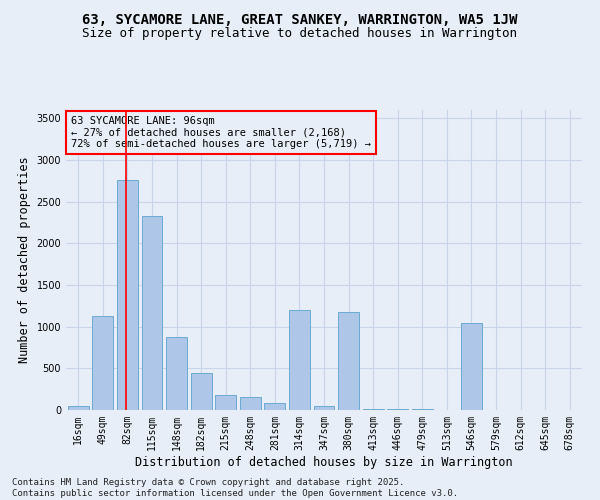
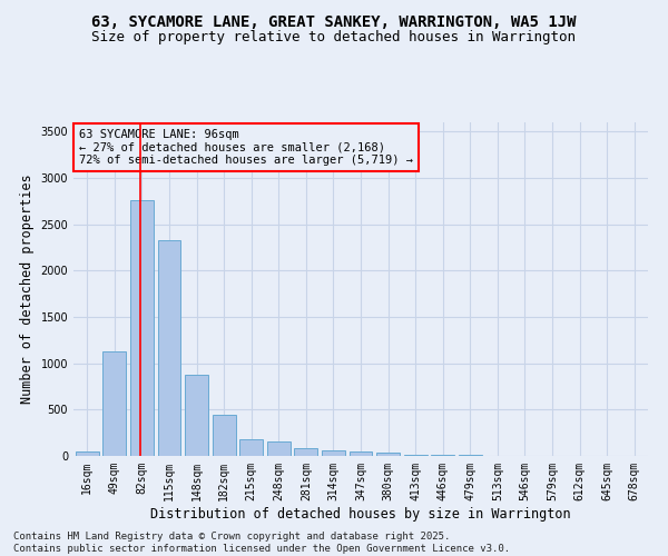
314sqm: 1200 -> 60
380sqm: 1180 -> 40
546sqm: 1040 -> 0
